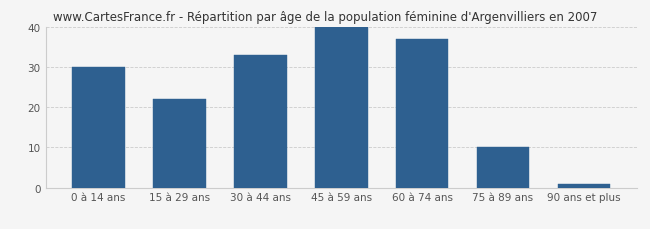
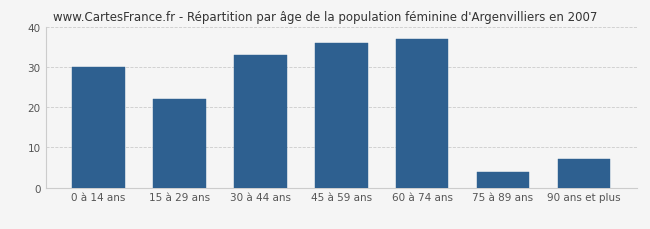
45 à 59 ans: 40 -> 36
75 à 89 ans: 10 -> 4
90 ans et plus: 1 -> 7
